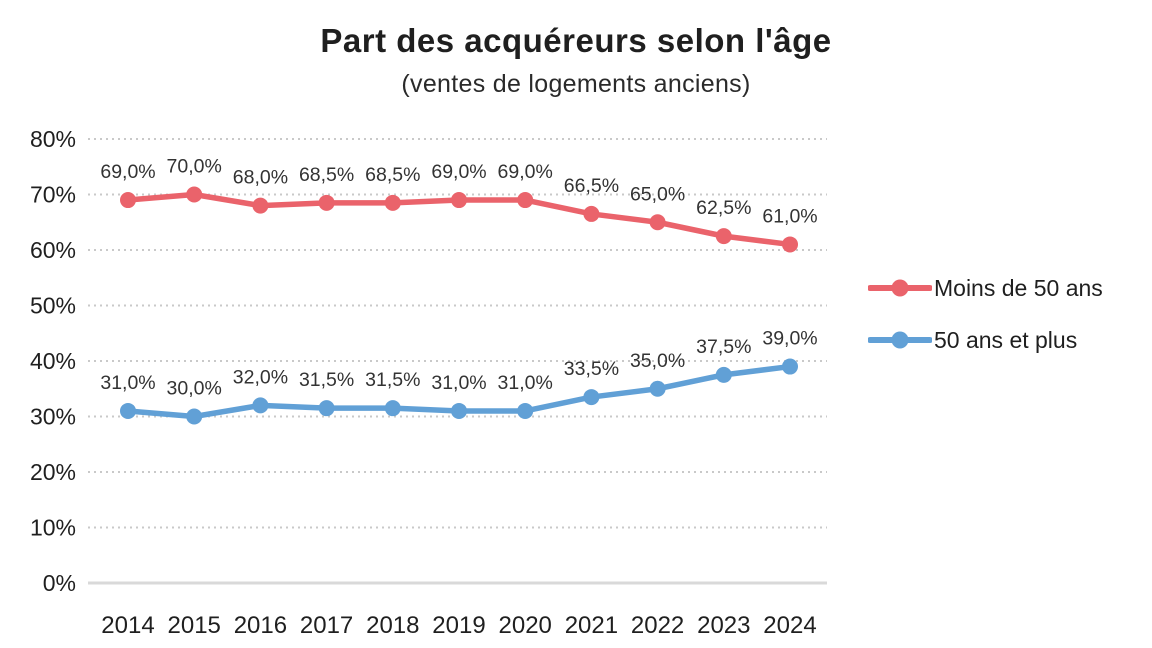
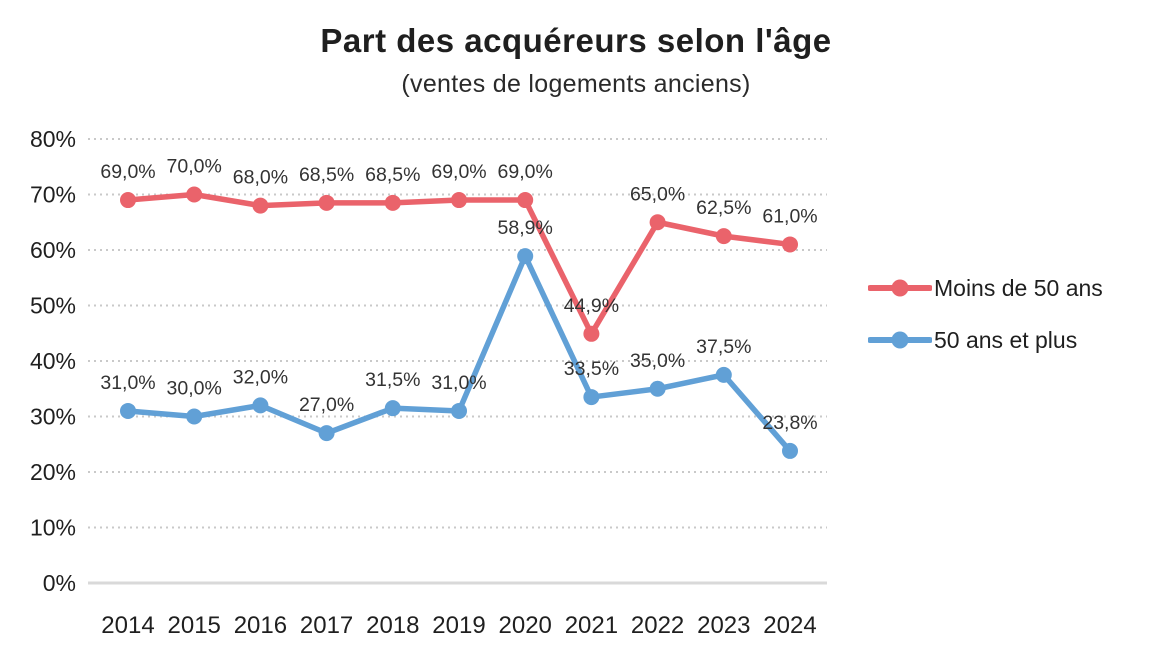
50 ans et plus/2017: 31,5% -> 27,0%
50 ans et plus/2020: 31,0% -> 58,9%
Moins de 50 ans/2021: 66,5% -> 44,9%
50 ans et plus/2024: 39,0% -> 23,8%
